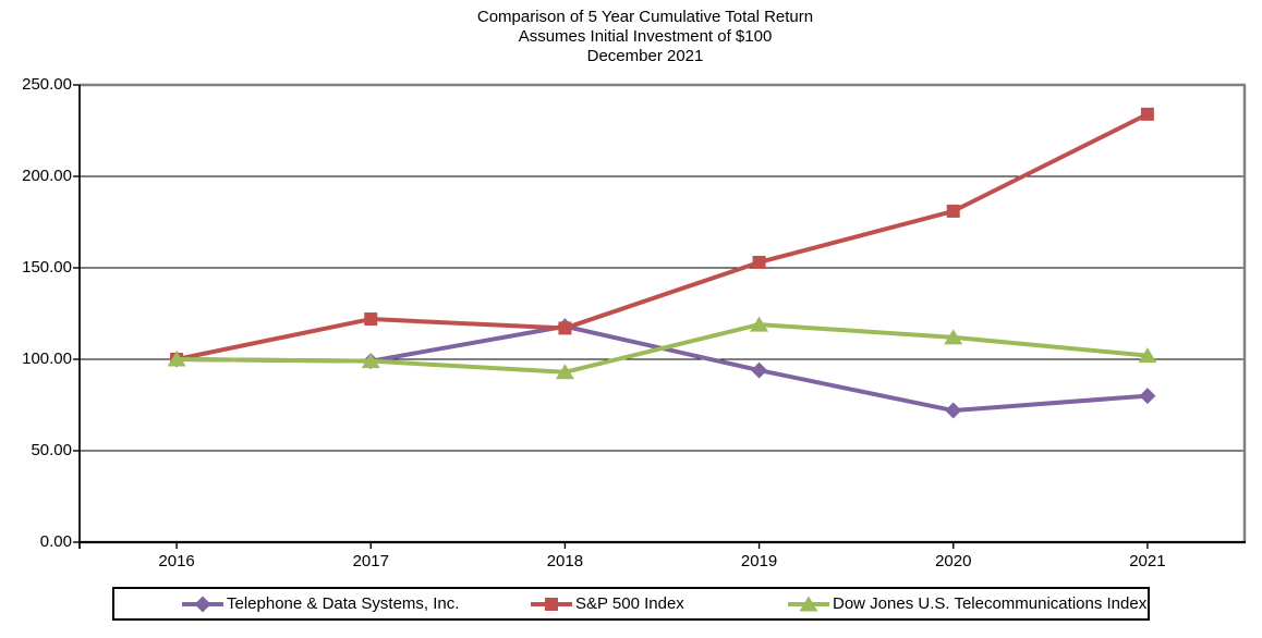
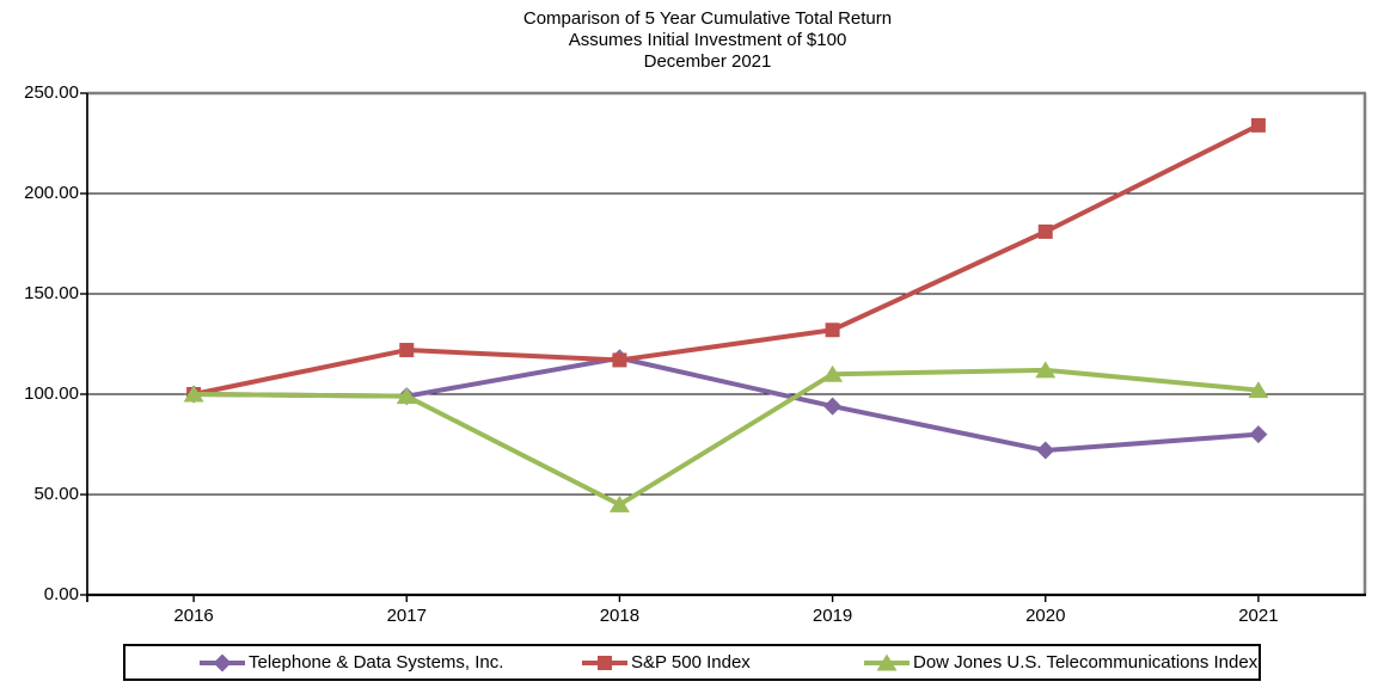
Dow Jones U.S. Telecommunications Index/2018: 93 -> 45
S&P 500 Index/2019: 153 -> 132
Dow Jones U.S. Telecommunications Index/2019: 119 -> 110
